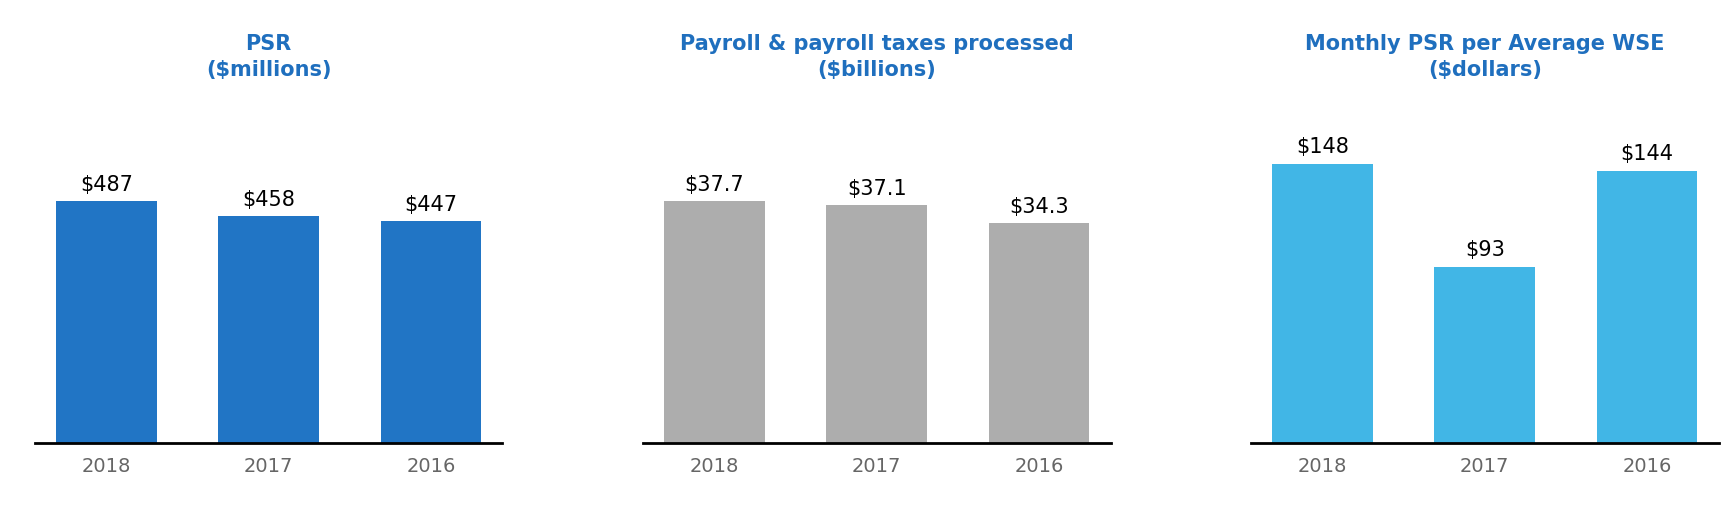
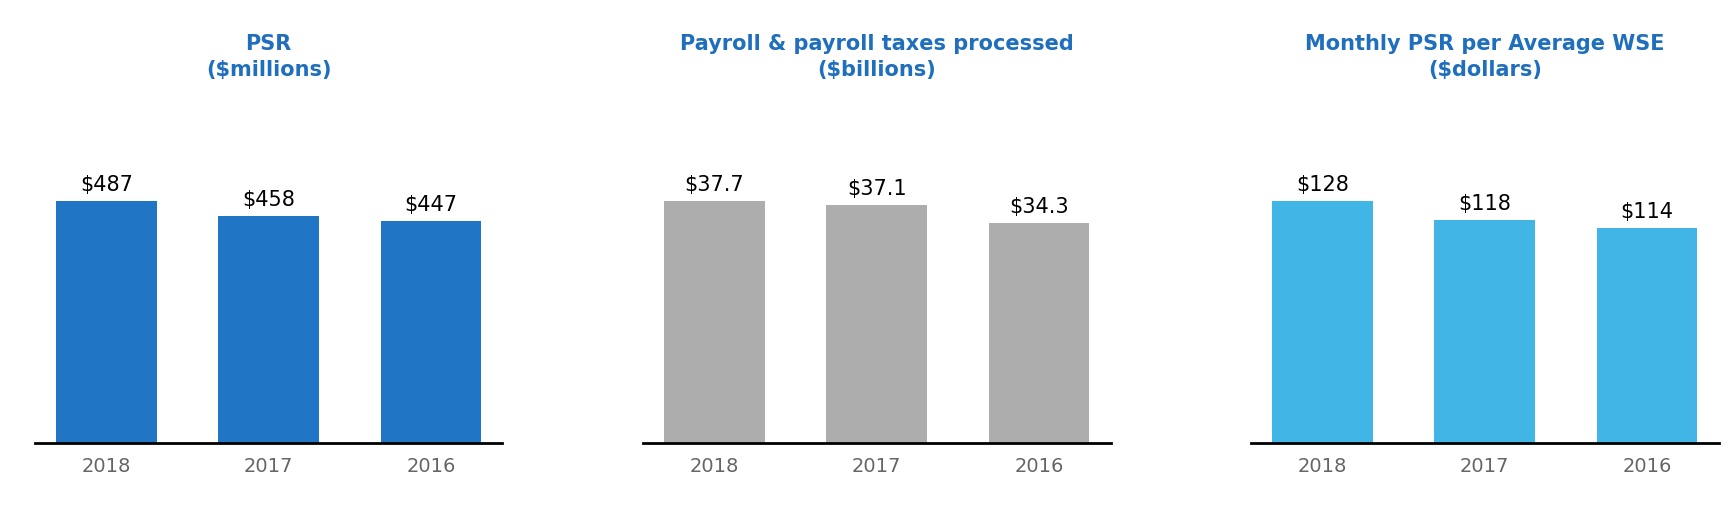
Monthly PSR per Average WSE ($dollars)/2018: $148 -> $128
Monthly PSR per Average WSE ($dollars)/2017: $93 -> $118
Monthly PSR per Average WSE ($dollars)/2016: $144 -> $114
